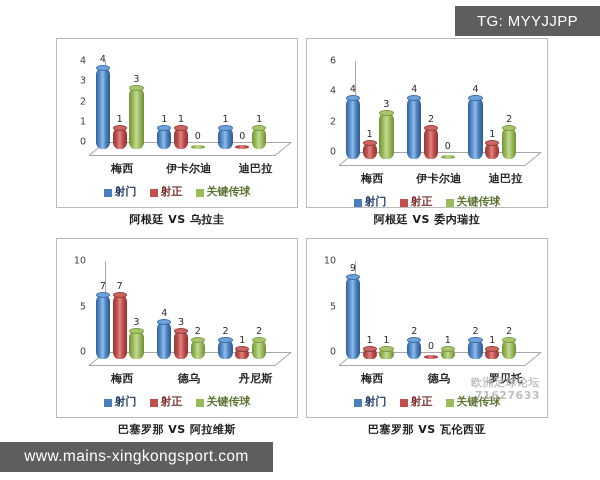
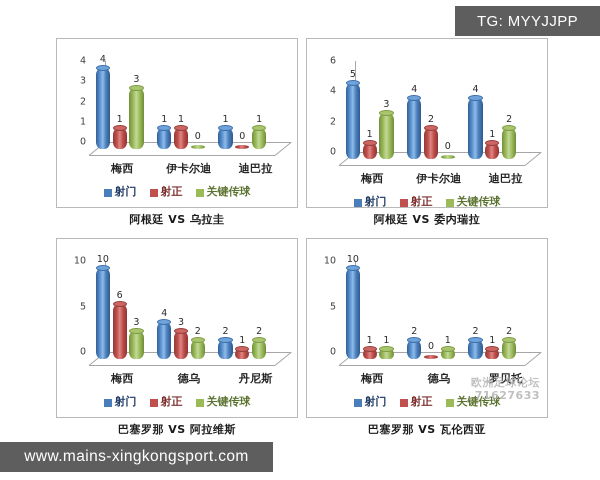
阿根廷 VS 委内瑞拉/射门/梅西: 4 -> 5
巴塞罗那 VS 阿拉维斯/射门/梅西: 7 -> 10
巴塞罗那 VS 阿拉维斯/射正/梅西: 7 -> 6
巴塞罗那 VS 瓦伦西亚/射门/梅西: 9 -> 10
